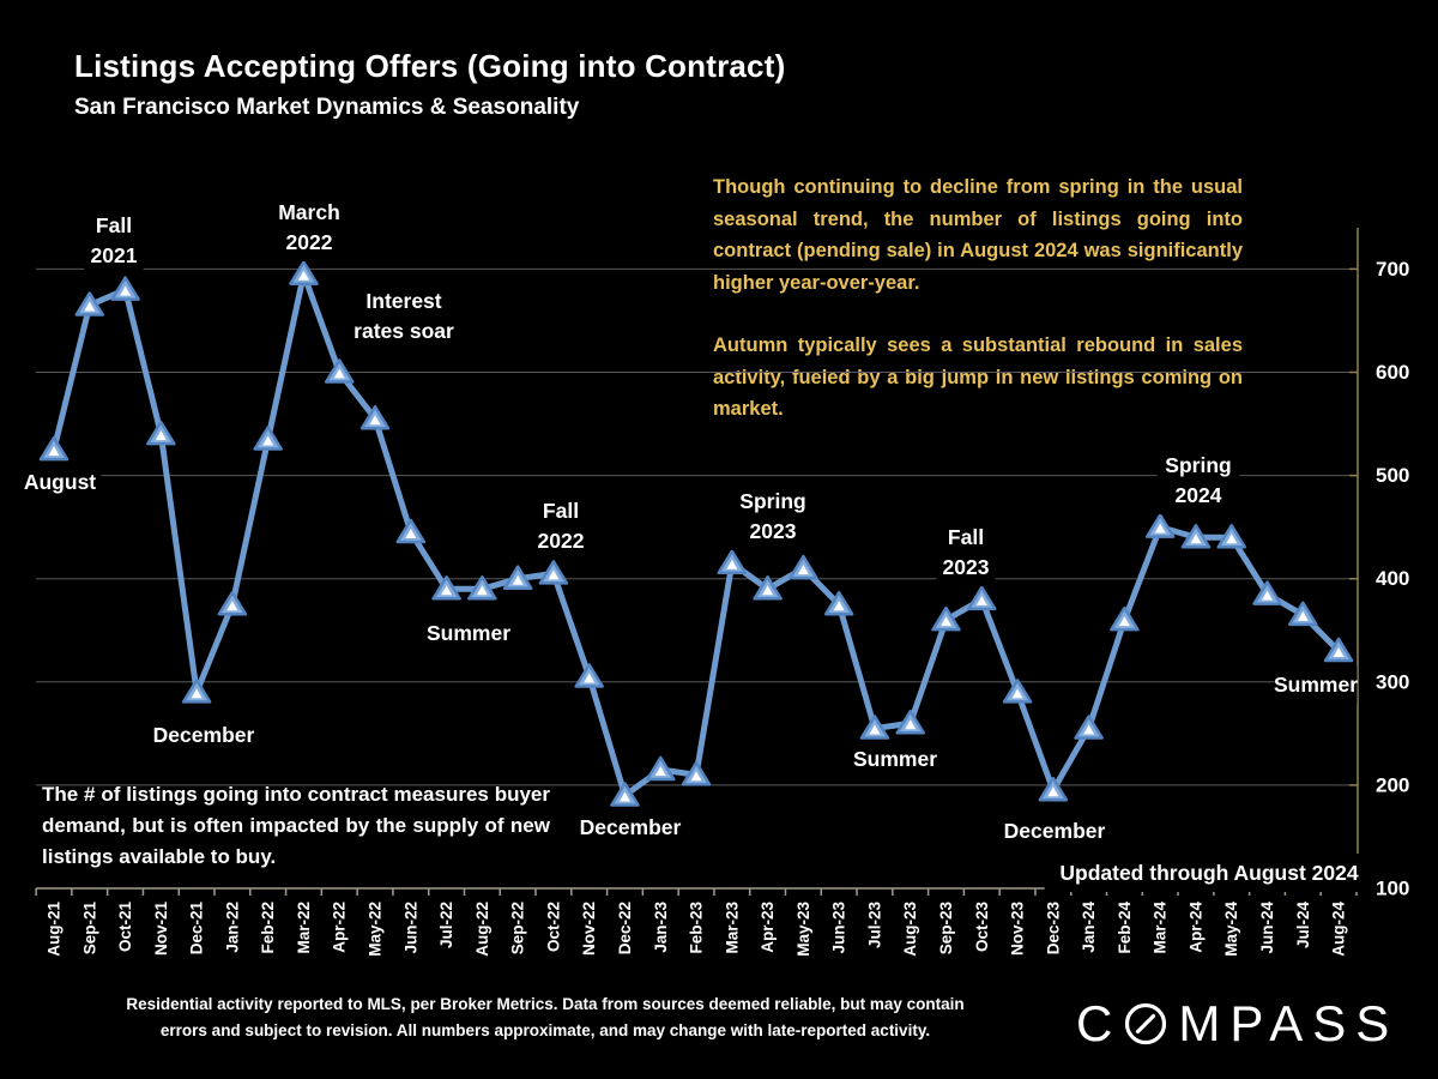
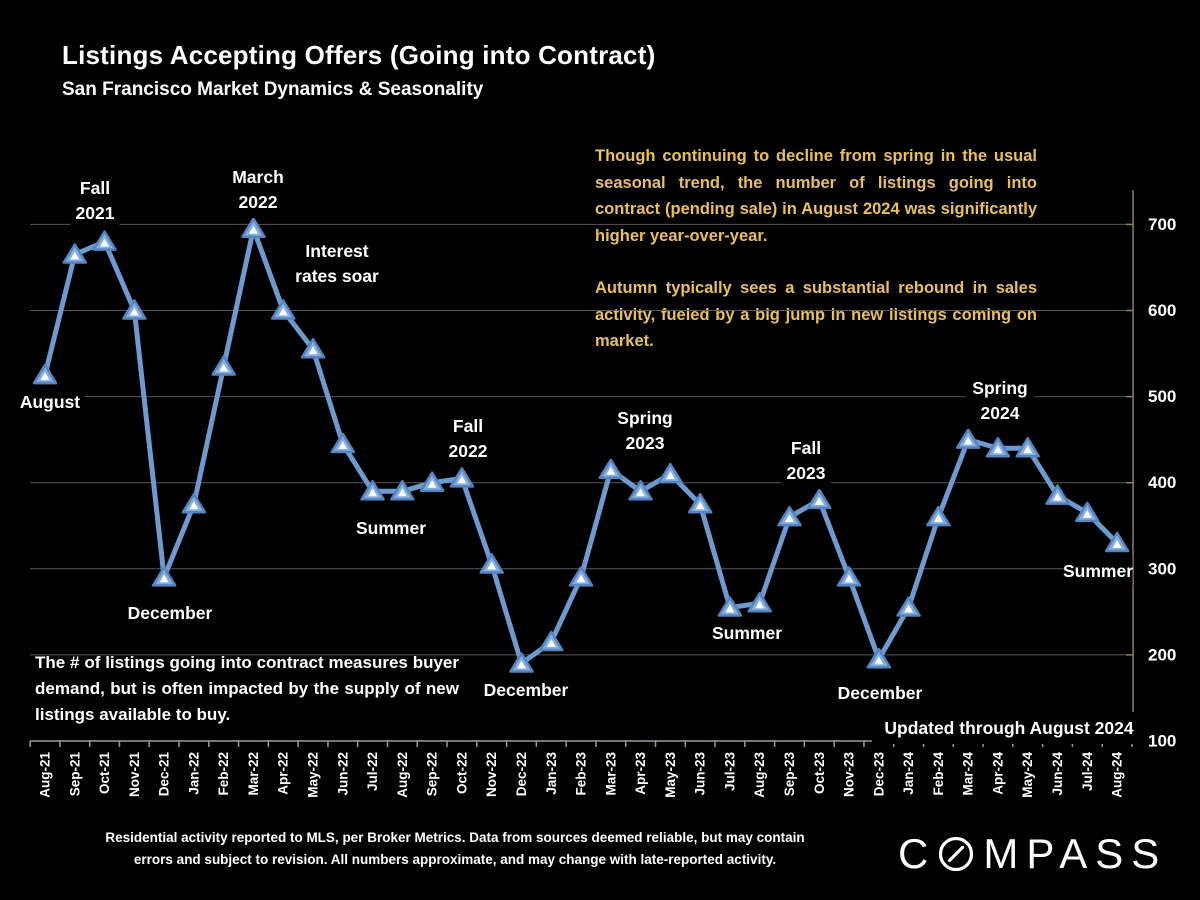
Nov-21: 540 -> 600
Feb-23: 210 -> 290
